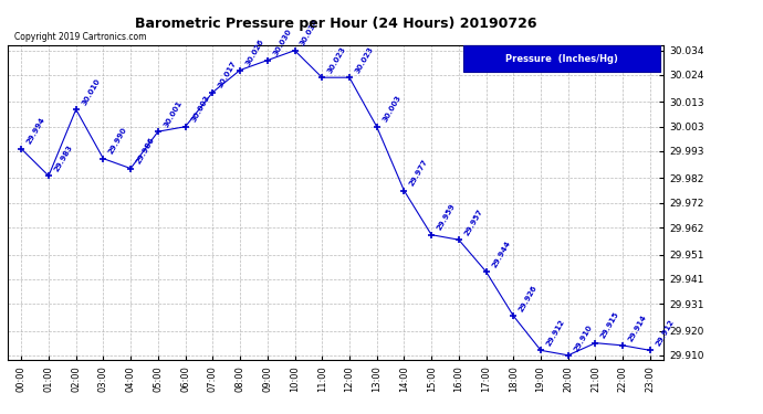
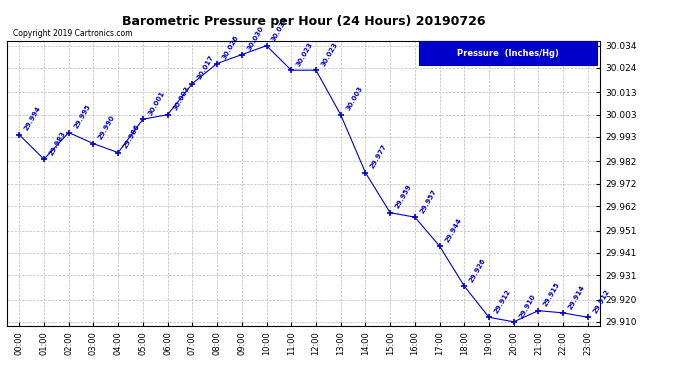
02:00: 30.010 -> 29.995
